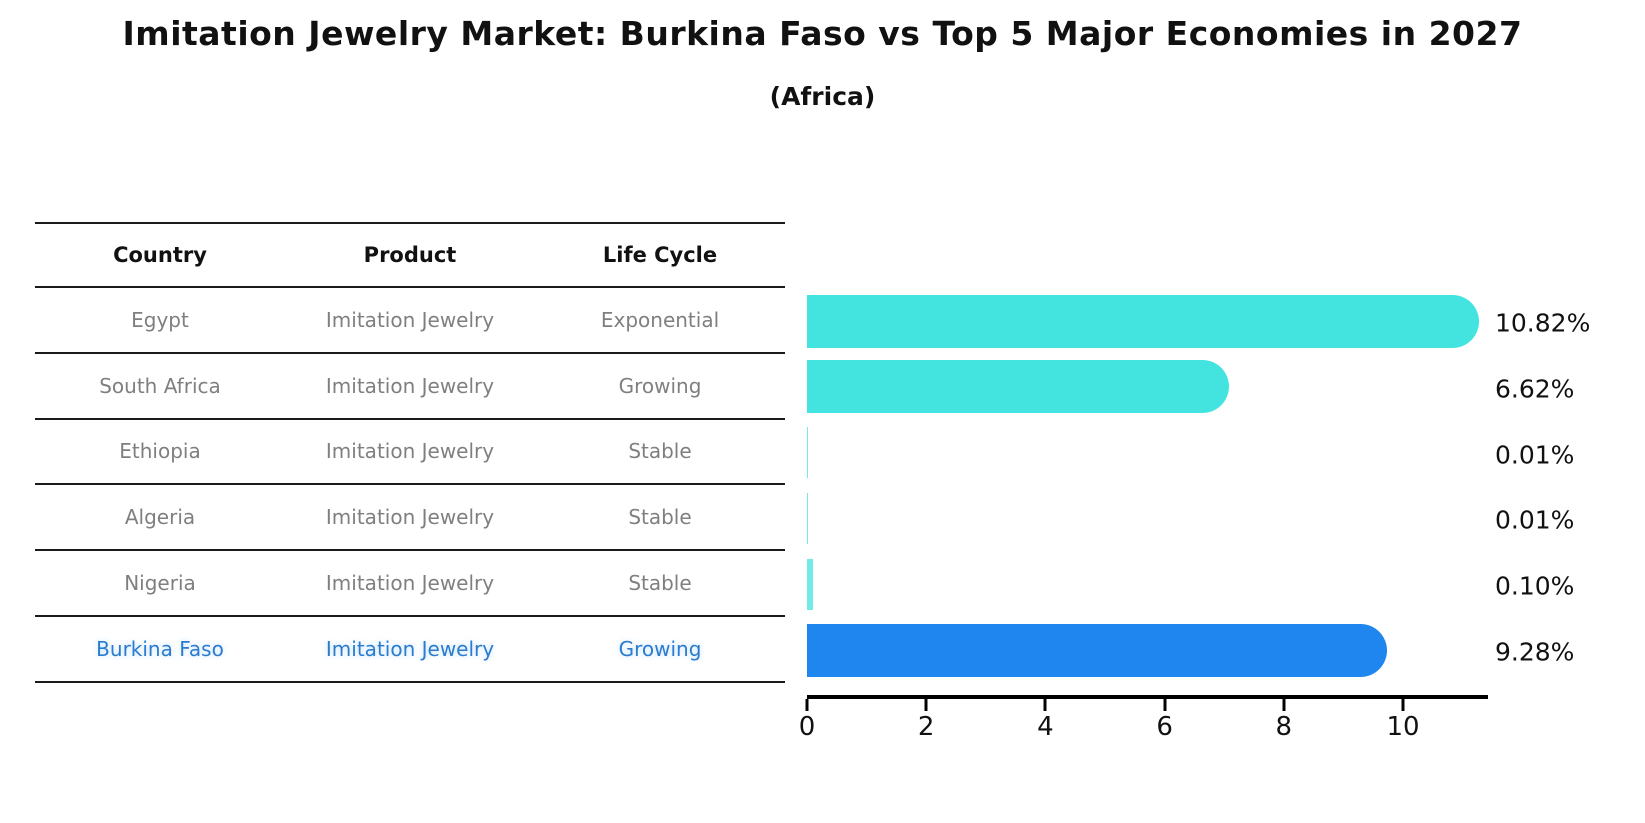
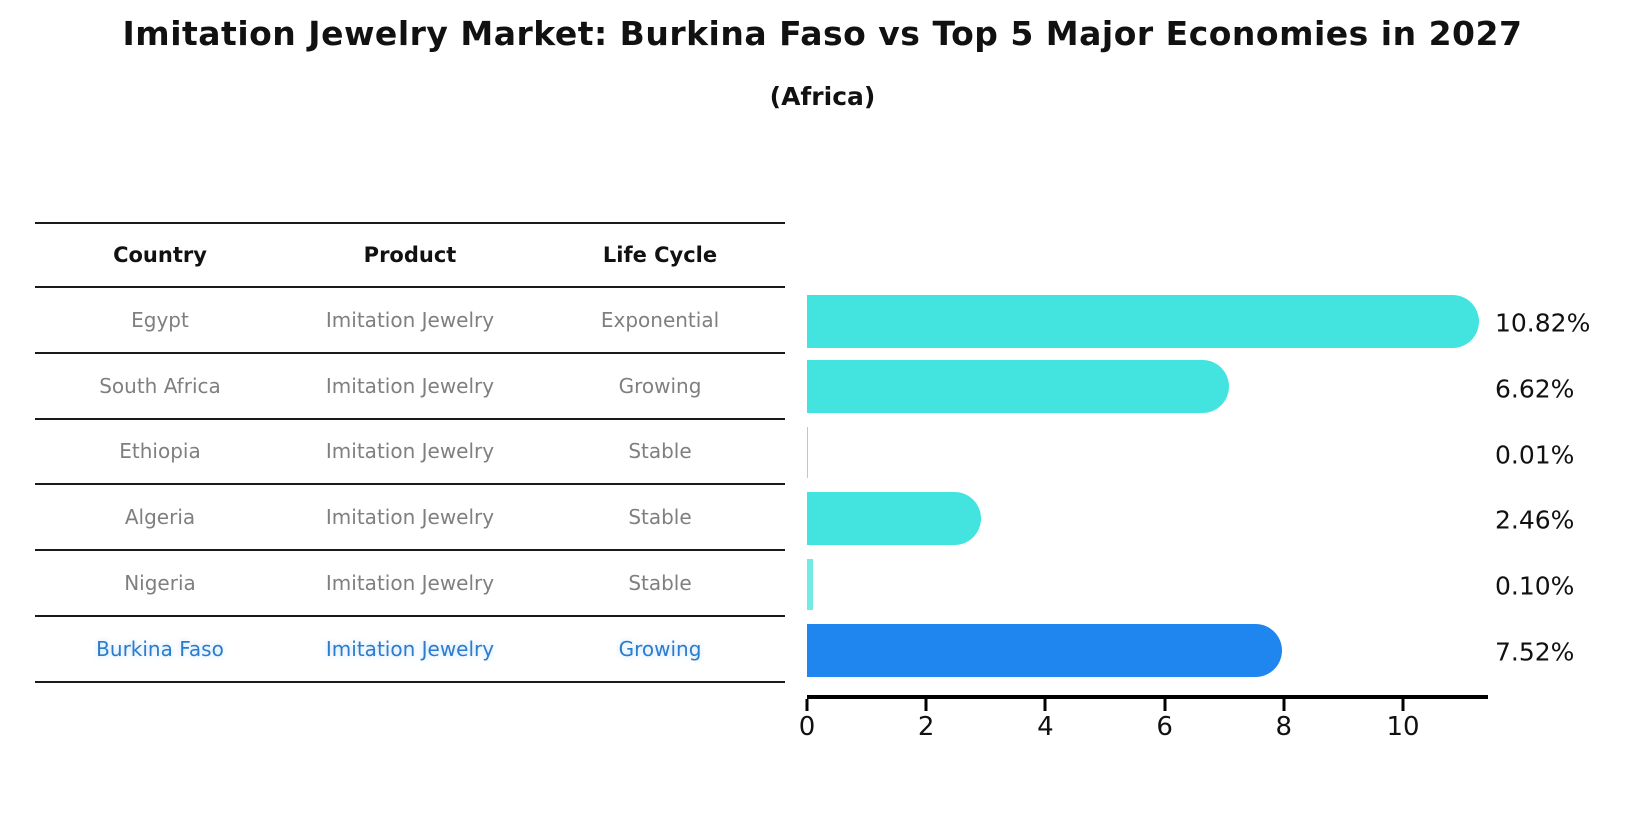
Algeria: 0.01% -> 2.46%
Burkina Faso: 9.28% -> 7.52%
